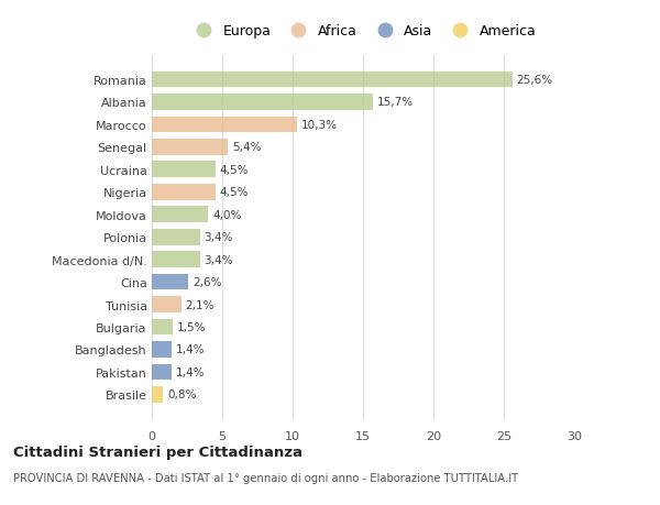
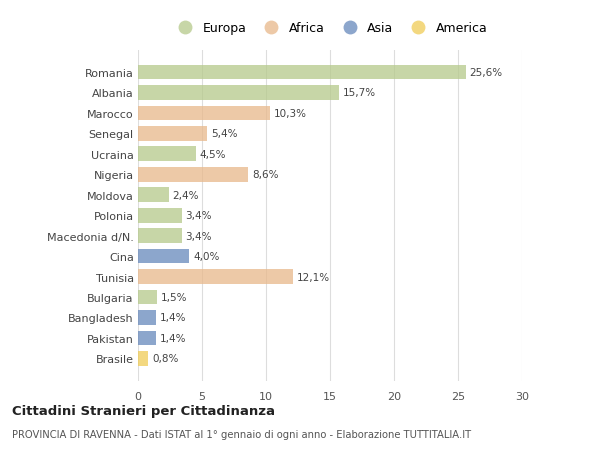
Nigeria: 4,5% -> 8,6%
Moldova: 4,0% -> 2,4%
Cina: 2,6% -> 4,0%
Tunisia: 2,1% -> 12,1%
